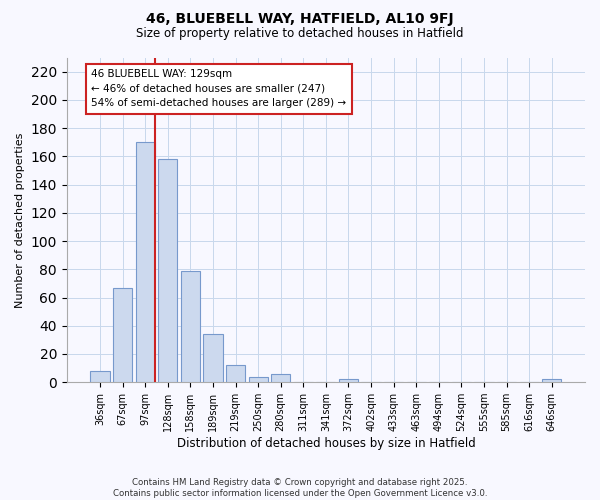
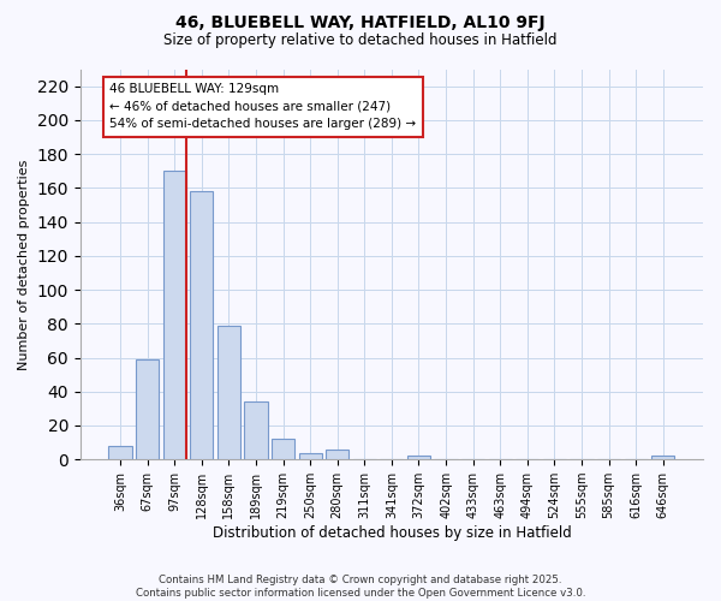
67sqm: 67 -> 59
